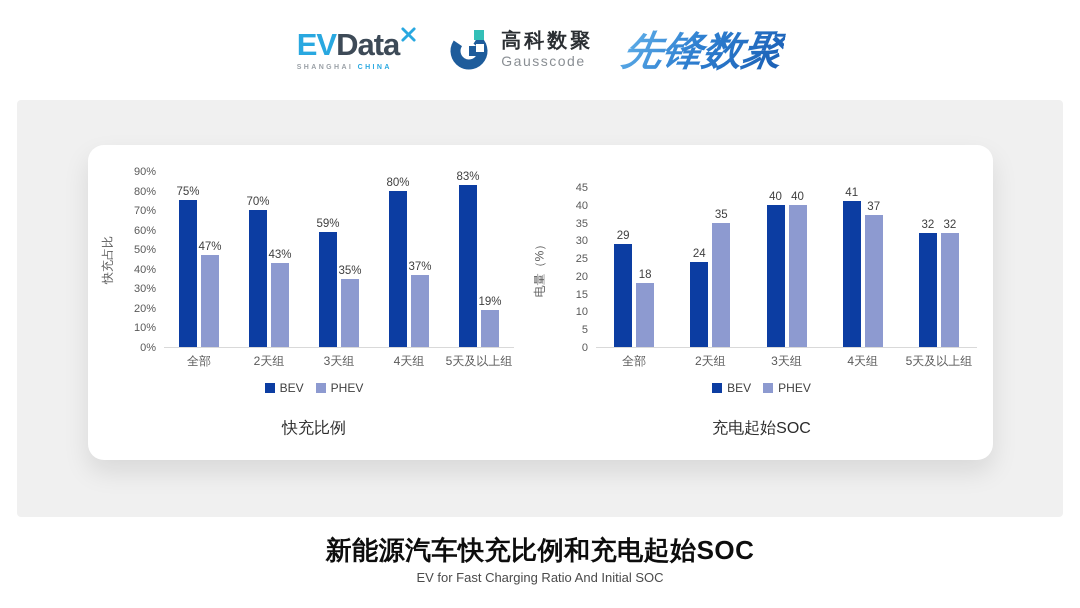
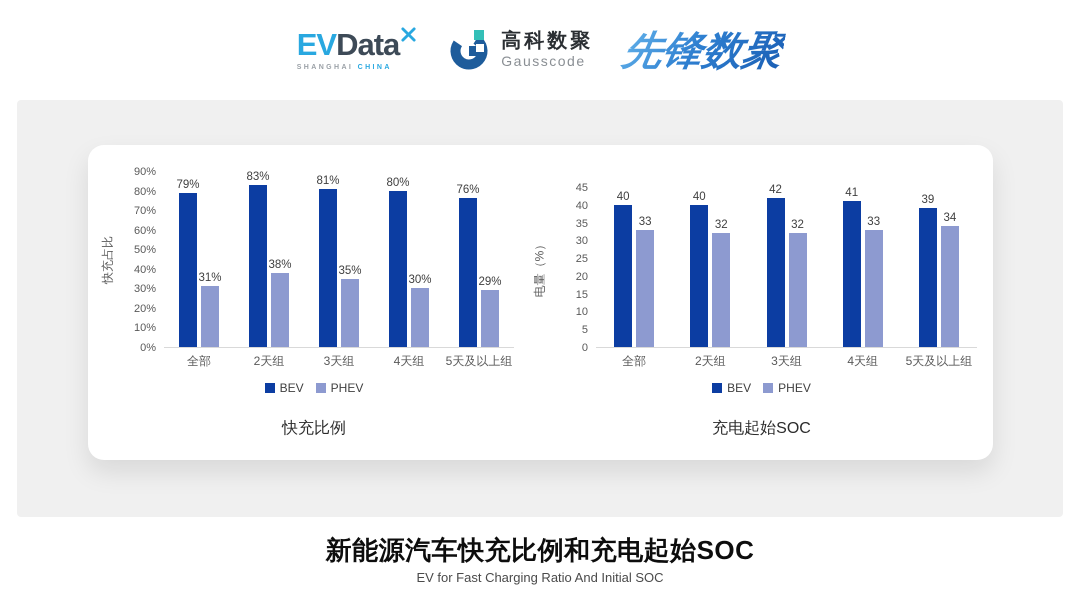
快充比例/BEV/全部: 75% -> 79%
快充比例/PHEV/全部: 47% -> 31%
快充比例/BEV/2天组: 70% -> 83%
快充比例/PHEV/2天组: 43% -> 38%
快充比例/BEV/3天组: 59% -> 81%
快充比例/PHEV/4天组: 37% -> 30%
快充比例/BEV/5天及以上组: 83% -> 76%
快充比例/PHEV/5天及以上组: 19% -> 29%
充电起始SOC/BEV/全部: 29 -> 40
充电起始SOC/PHEV/全部: 18 -> 33
充电起始SOC/BEV/2天组: 24 -> 40
充电起始SOC/PHEV/2天组: 35 -> 32
充电起始SOC/BEV/3天组: 40 -> 42
充电起始SOC/PHEV/3天组: 40 -> 32
充电起始SOC/PHEV/4天组: 37 -> 33
充电起始SOC/BEV/5天及以上组: 32 -> 39
充电起始SOC/PHEV/5天及以上组: 32 -> 34
